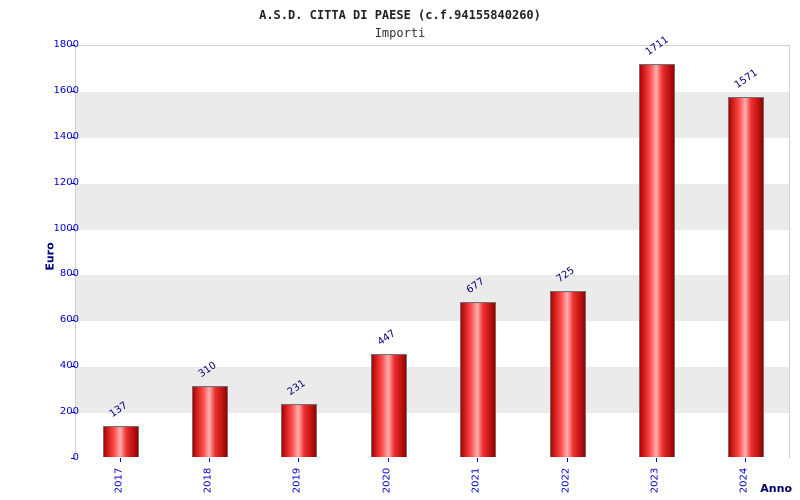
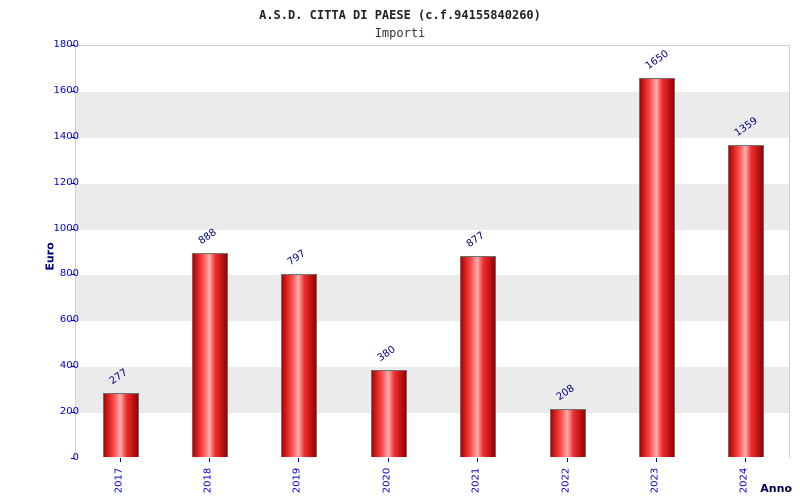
2017: 137 -> 277
2018: 310 -> 888
2019: 231 -> 797
2020: 447 -> 380
2021: 677 -> 877
2022: 725 -> 208
2023: 1711 -> 1650
2024: 1571 -> 1359
